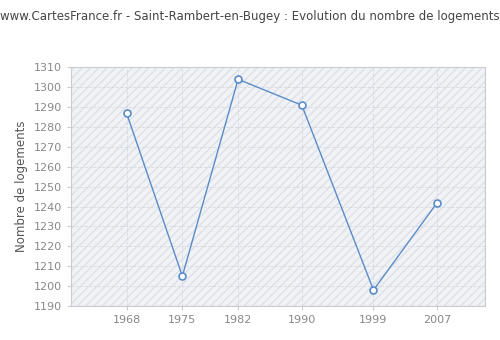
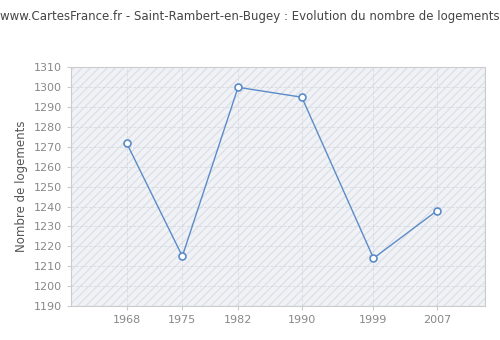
1968: 1287 -> 1272
1975: 1205 -> 1215
1982: 1304 -> 1300
1990: 1291 -> 1295
1999: 1198 -> 1214
2007: 1242 -> 1238
